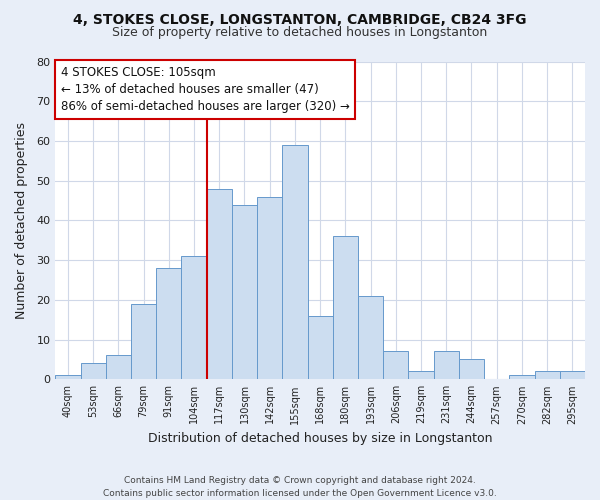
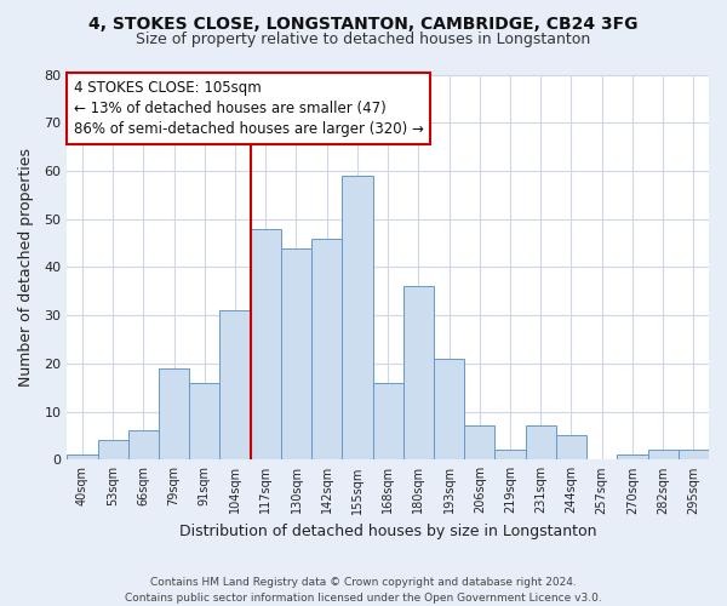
91sqm: 28 -> 16
